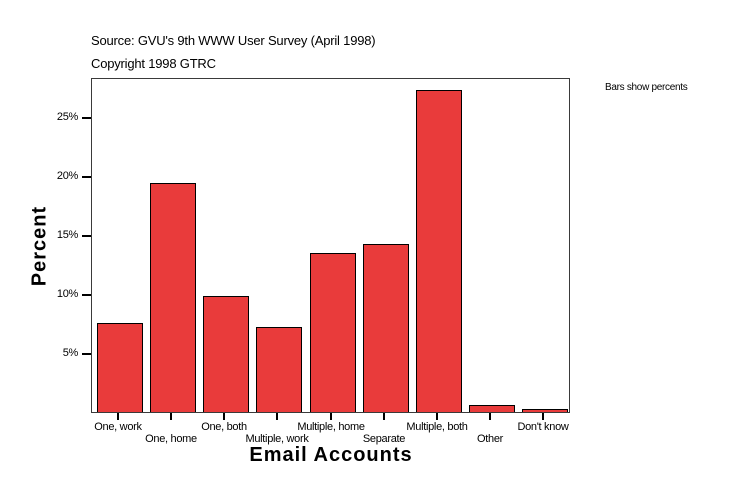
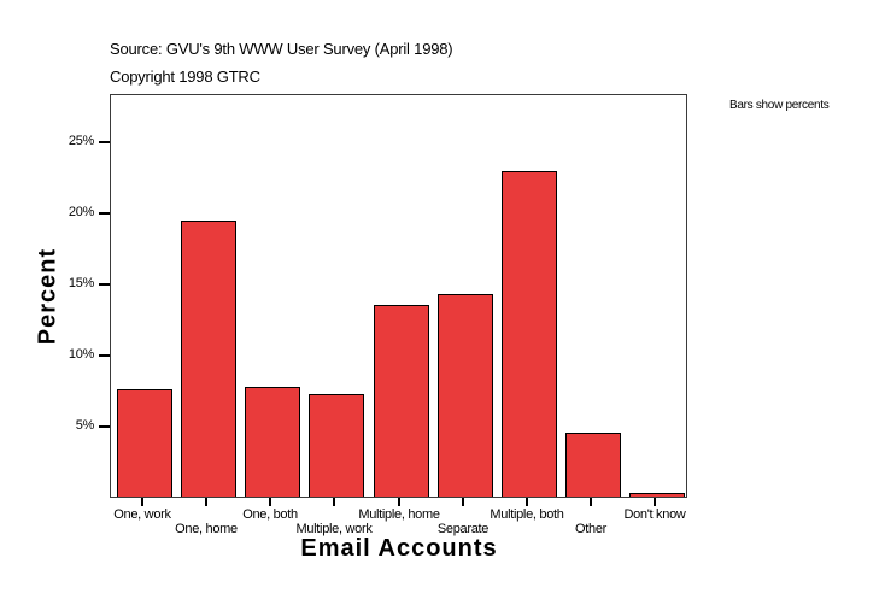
One, both: 9.8% -> 7.7%
Multiple, both: 27.3% -> 22.9%
Other: 0.6% -> 4.5%
